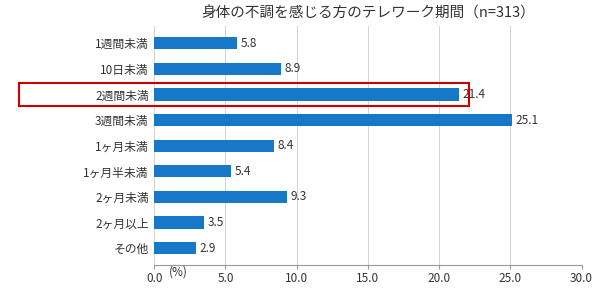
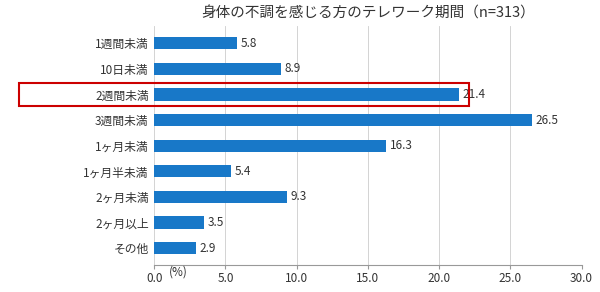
3週間未満: 25.1 -> 26.5
1ヶ月未満: 8.4 -> 16.3
